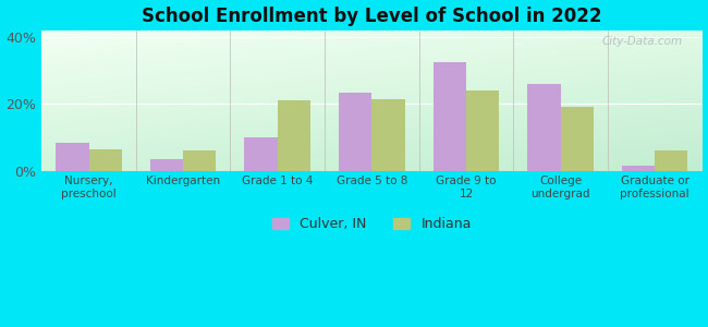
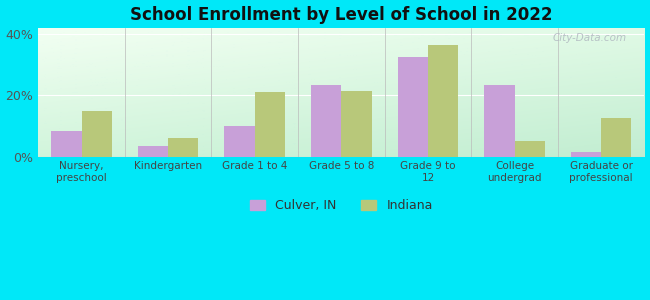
Indiana/Nursery, preschool: 6.5% -> 15.0%
Indiana/Grade 9 to 12: 24.0% -> 36.5%
Culver, IN/College undergrad: 26.0% -> 23.5%
Indiana/College undergrad: 19.0% -> 5.0%
Indiana/Graduate or professional: 6.0% -> 12.5%
